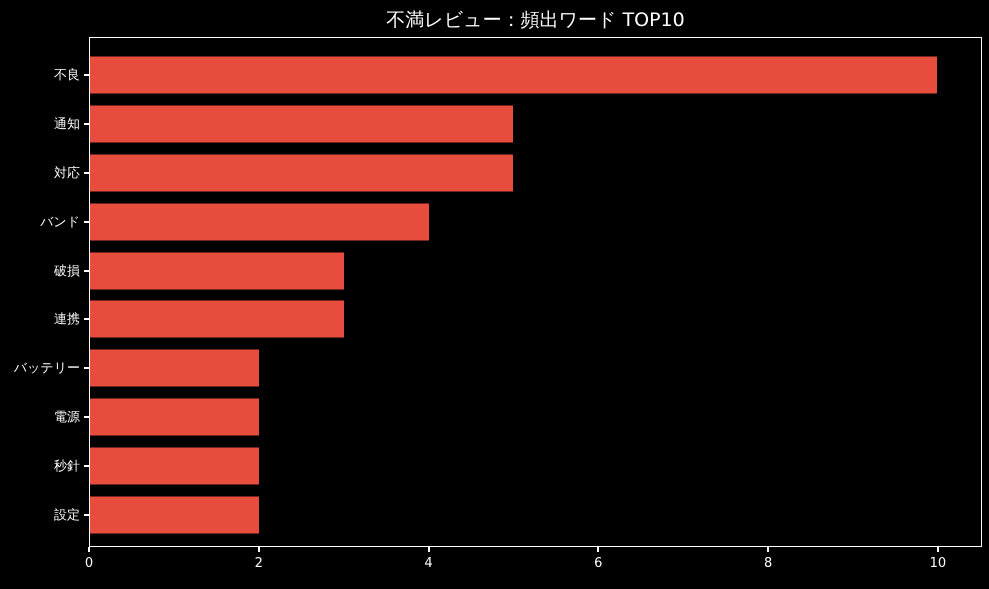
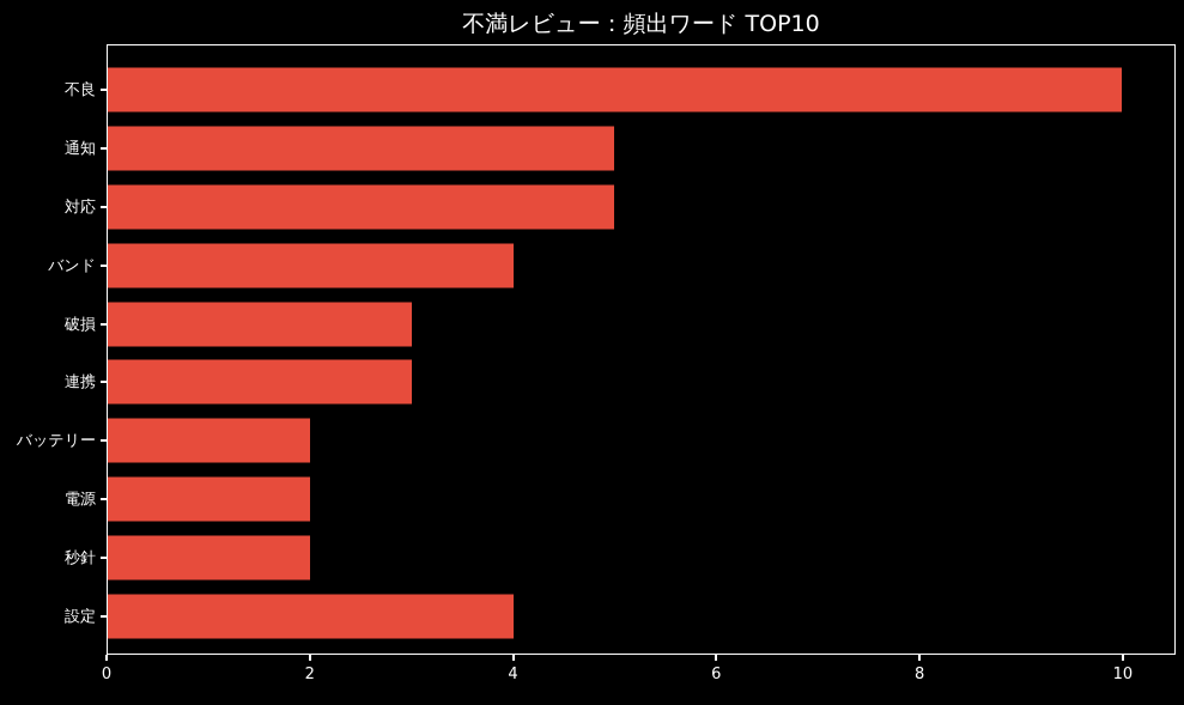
設定: 2 -> 4
